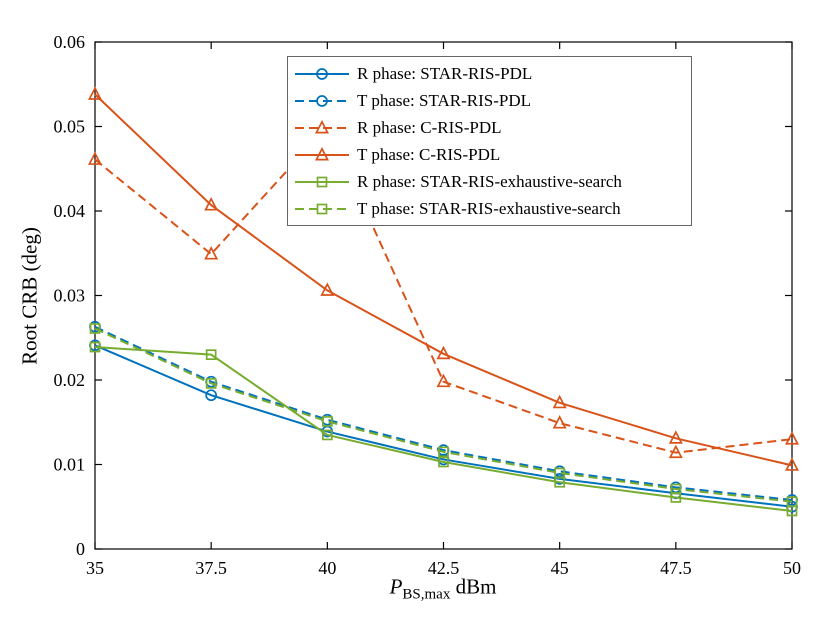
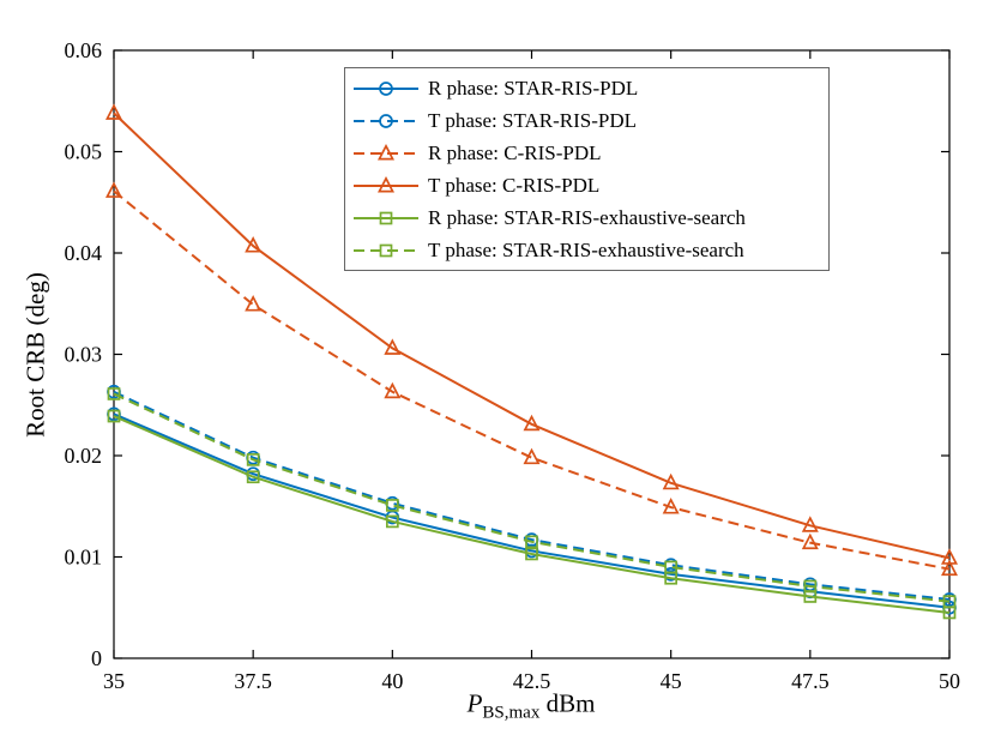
R phase: STAR-RIS-exhaustive-search/37.5: 0.023 -> 0.018
R phase: C-RIS-PDL/40: 0.050 -> 0.026
R phase: C-RIS-PDL/50: 0.013 -> 0.009
